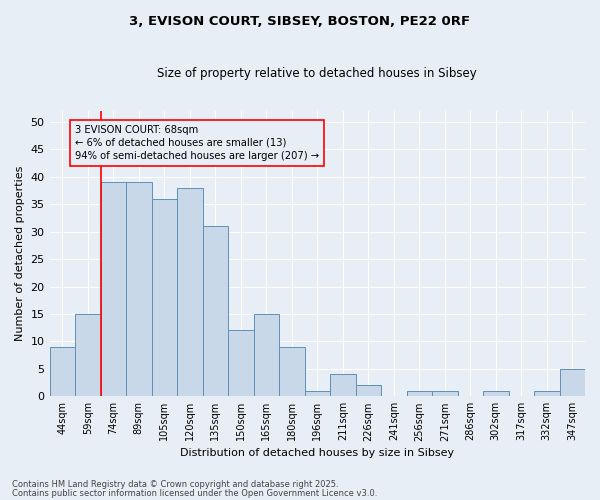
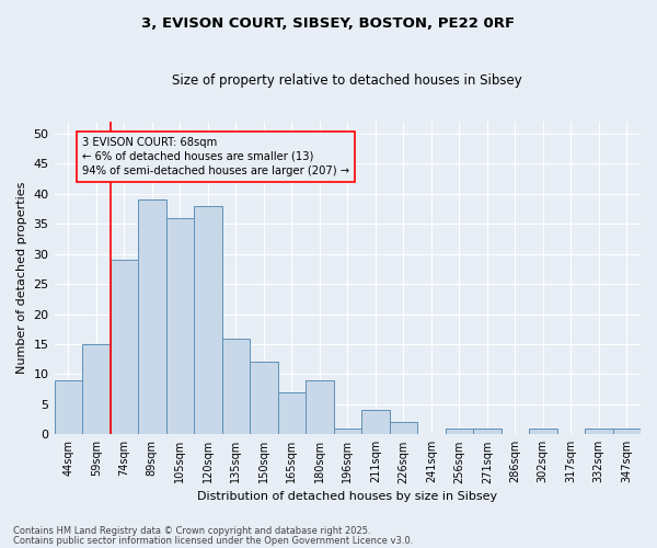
74sqm: 39 -> 29
135sqm: 31 -> 16
165sqm: 15 -> 7
347sqm: 5 -> 1
